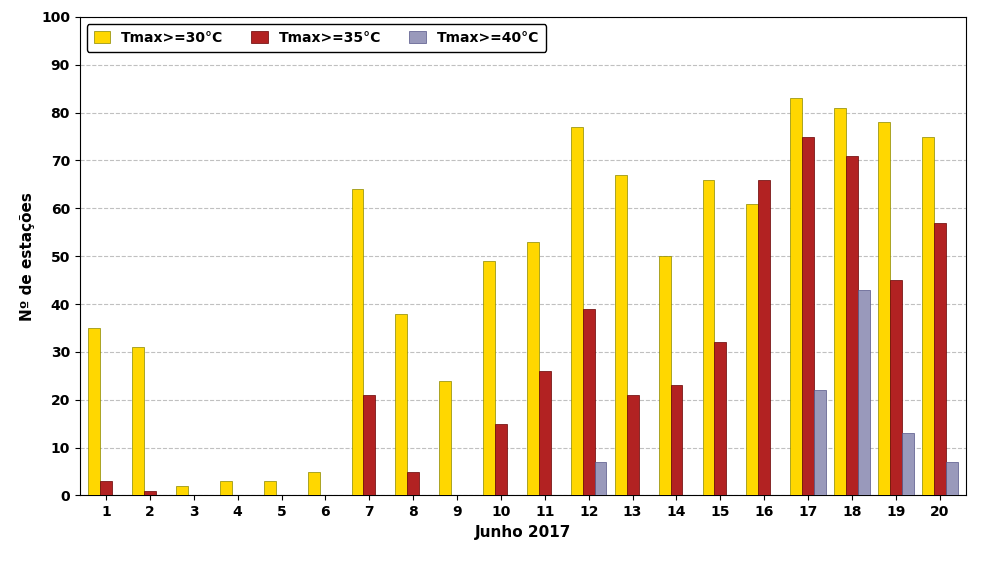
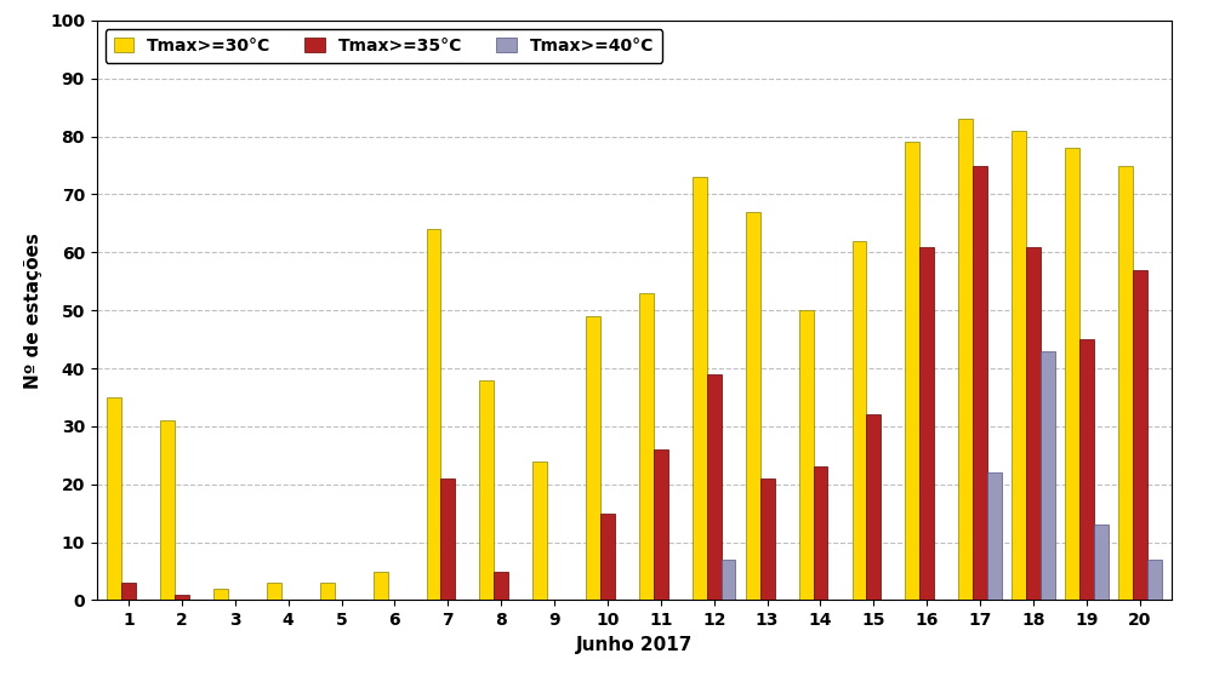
Tmax>=30°C/12: 77 -> 73
Tmax>=30°C/15: 66 -> 62
Tmax>=30°C/16: 61 -> 79
Tmax>=35°C/16: 66 -> 61
Tmax>=35°C/18: 71 -> 61
